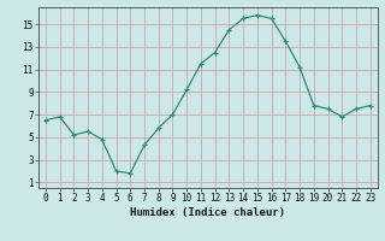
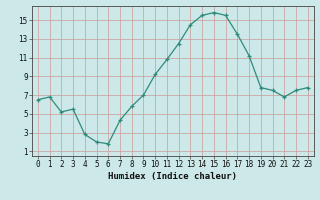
4: 4.8 -> 2.8
11: 11.5 -> 10.8
